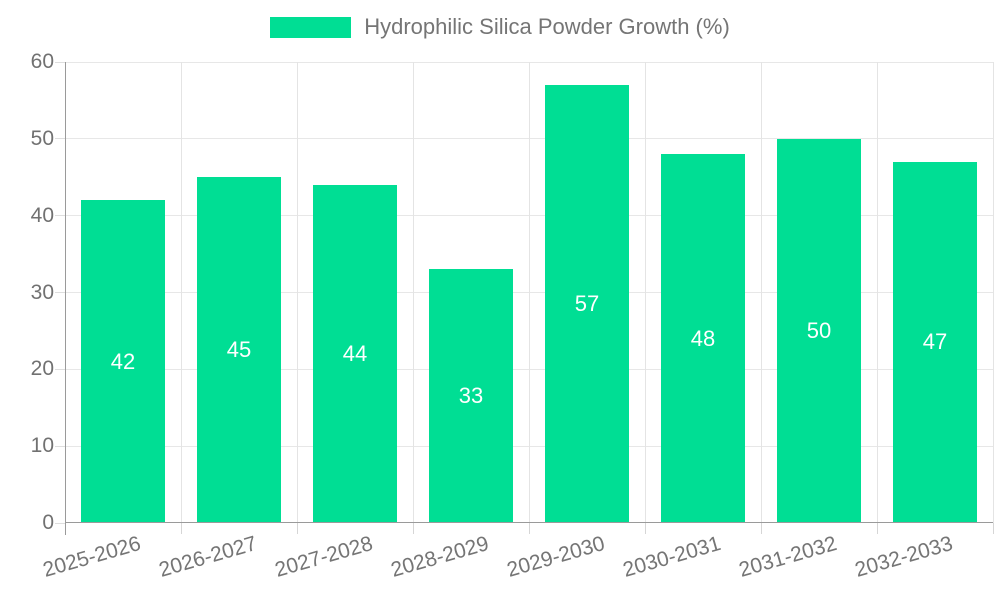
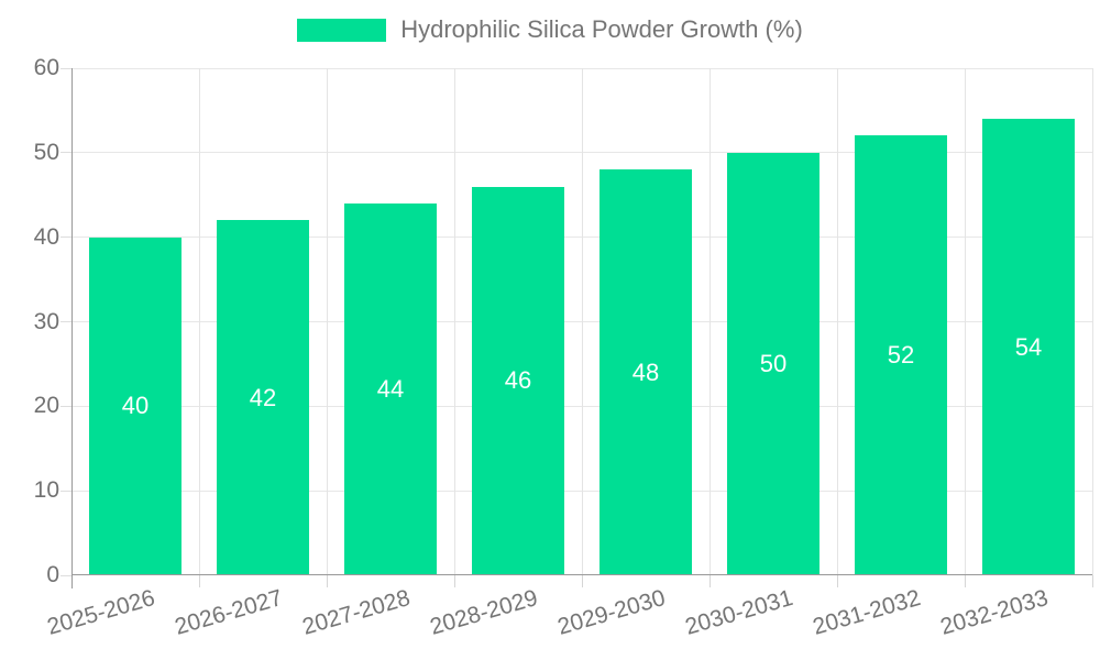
2025-2026: 42 -> 40
2026-2027: 45 -> 42
2028-2029: 33 -> 46
2029-2030: 57 -> 48
2030-2031: 48 -> 50
2031-2032: 50 -> 52
2032-2033: 47 -> 54
